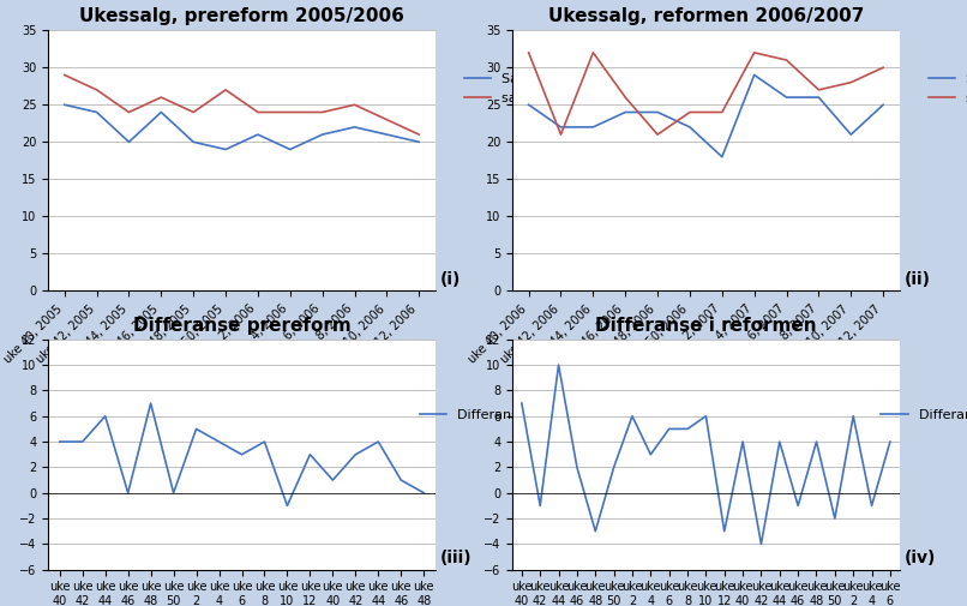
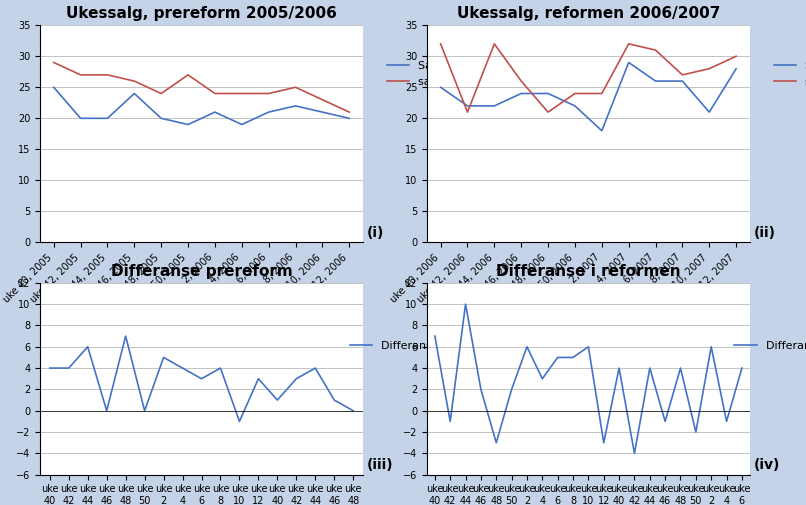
Ukessalg, prereform 2005/2006/Salg kvinner/uke 42, 2005: 24 -> 20
Ukessalg, prereform 2005/2006/salg menn/uke 44, 2005: 24 -> 27
Ukessalg, reformen 2006/2007/Salg kvinner/uke 12, 2007: 25 -> 28
